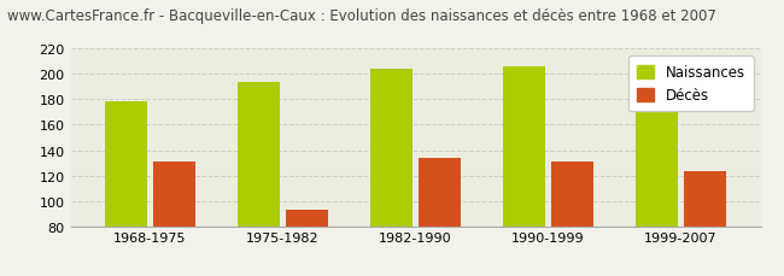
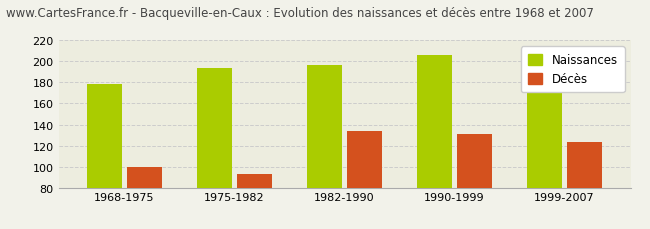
Décès/1968-1975: 131 -> 100
Naissances/1982-1990: 204 -> 197
